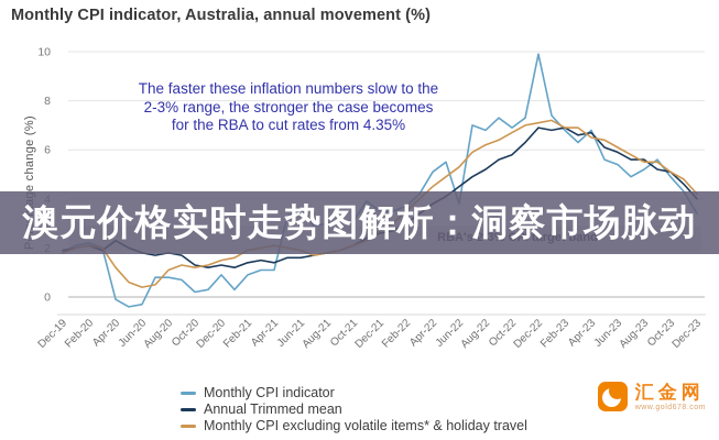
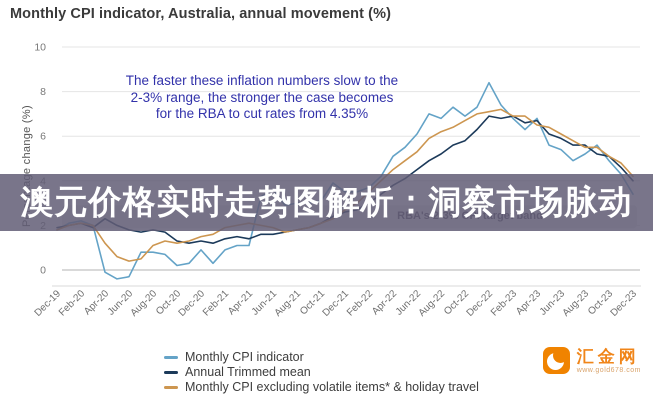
Monthly CPI indicator/Jun-22: 3.8 -> 6.1
Monthly CPI indicator/Dec-22: 9.9 -> 8.4
